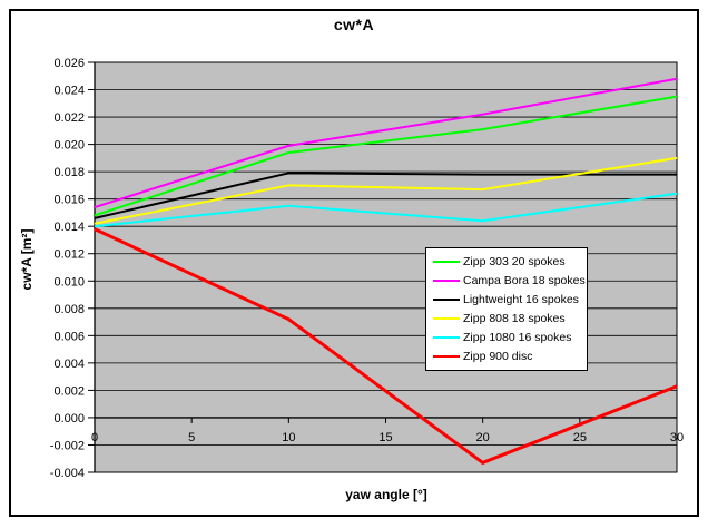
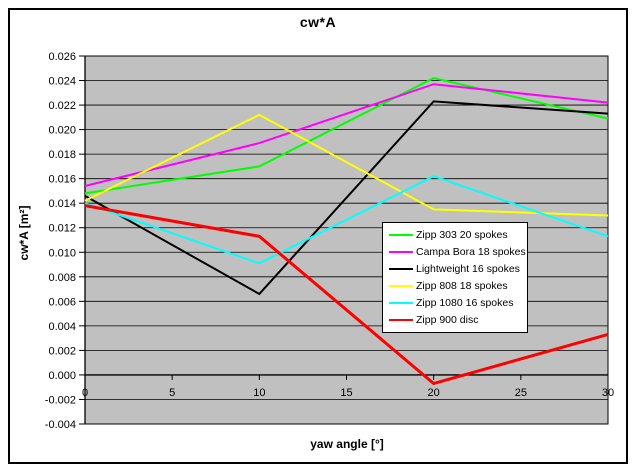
Zipp 303 20 spokes/10: 0.0194 -> 0.0170
Campa Bora 18 spokes/10: 0.0199 -> 0.0189
Lightweight 16 spokes/10: 0.0179 -> 0.0066
Zipp 808 18 spokes/10: 0.0170 -> 0.0212
Zipp 1080 16 spokes/10: 0.0155 -> 0.0091
Zipp 900 disc/10: 0.0072 -> 0.0113
Zipp 303 20 spokes/20: 0.0211 -> 0.0242
Campa Bora 18 spokes/20: 0.0222 -> 0.0237
Lightweight 16 spokes/20: 0.0178 -> 0.0223
Zipp 808 18 spokes/20: 0.0167 -> 0.0135
Zipp 1080 16 spokes/20: 0.0144 -> 0.0162
Zipp 900 disc/20: -0.0033 -> -0.0007
Zipp 303 20 spokes/30: 0.0235 -> 0.0209
Campa Bora 18 spokes/30: 0.0248 -> 0.0222
Lightweight 16 spokes/30: 0.0178 -> 0.0213
Zipp 808 18 spokes/30: 0.0190 -> 0.0130
Zipp 1080 16 spokes/30: 0.0164 -> 0.0113
Zipp 900 disc/30: 0.0023 -> 0.0033
